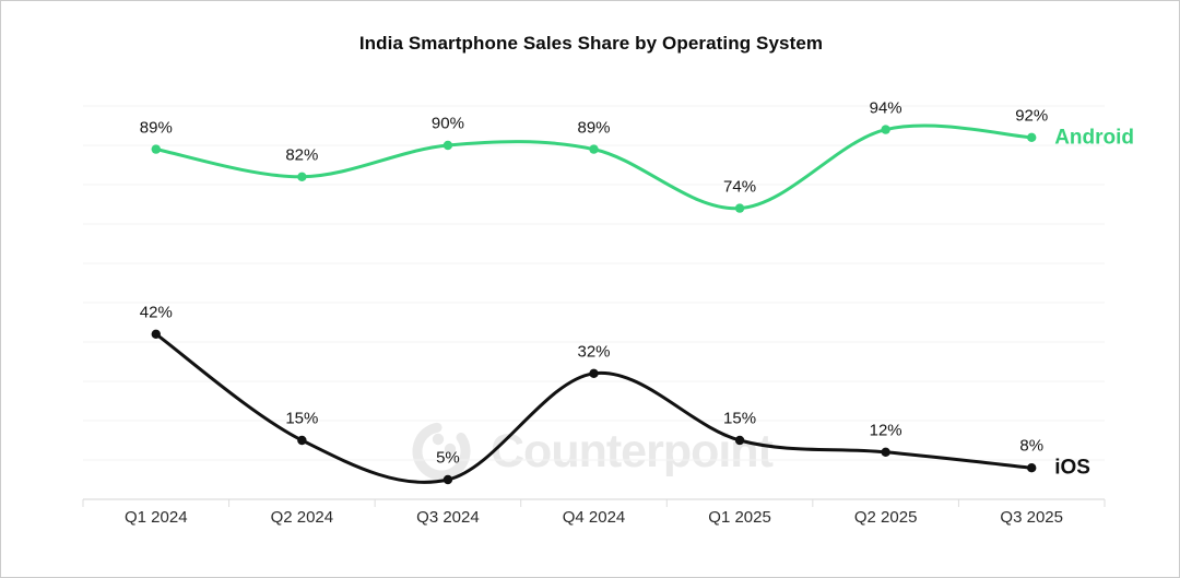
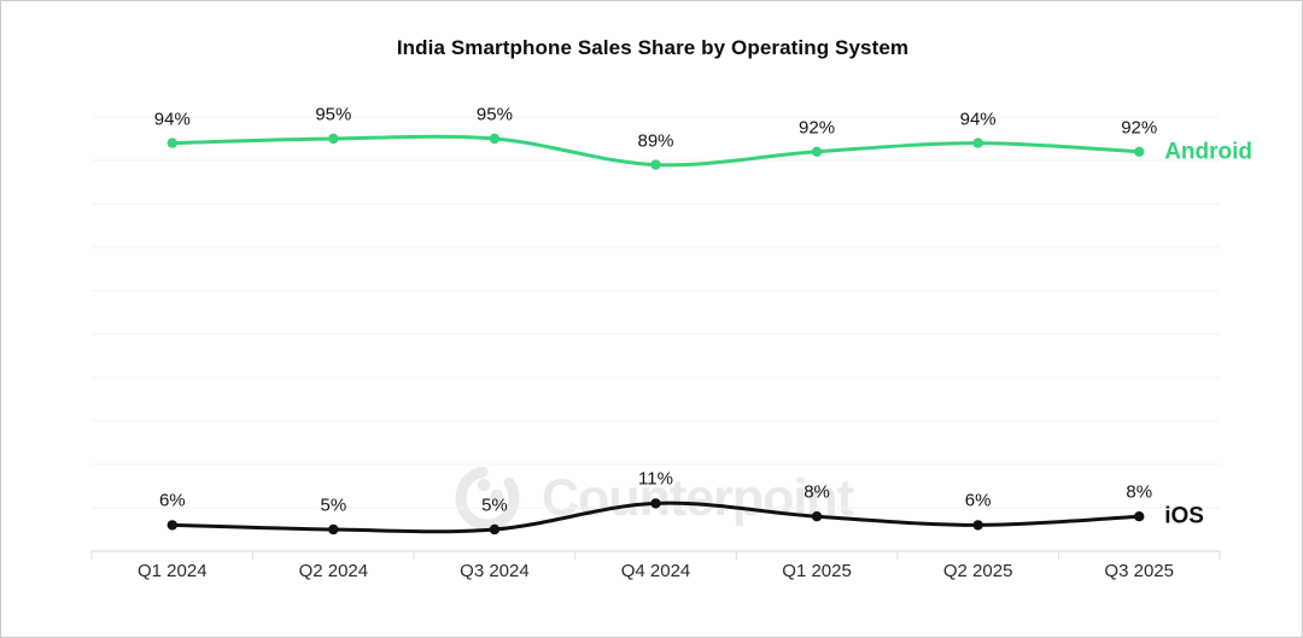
Android/Q1 2024: 89% -> 94%
iOS/Q1 2024: 42% -> 6%
Android/Q2 2024: 82% -> 95%
iOS/Q2 2024: 15% -> 5%
Android/Q3 2024: 90% -> 95%
iOS/Q4 2024: 32% -> 11%
Android/Q1 2025: 74% -> 92%
iOS/Q1 2025: 15% -> 8%
iOS/Q2 2025: 12% -> 6%
